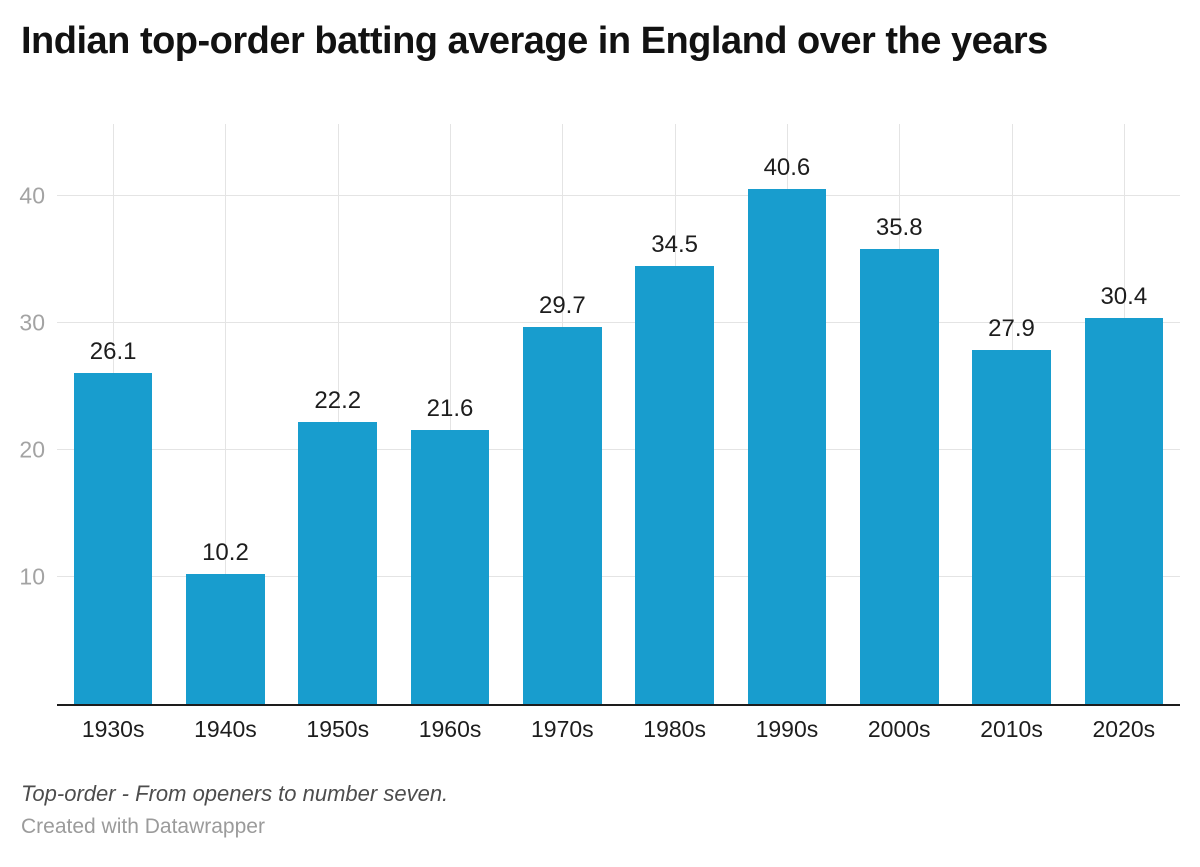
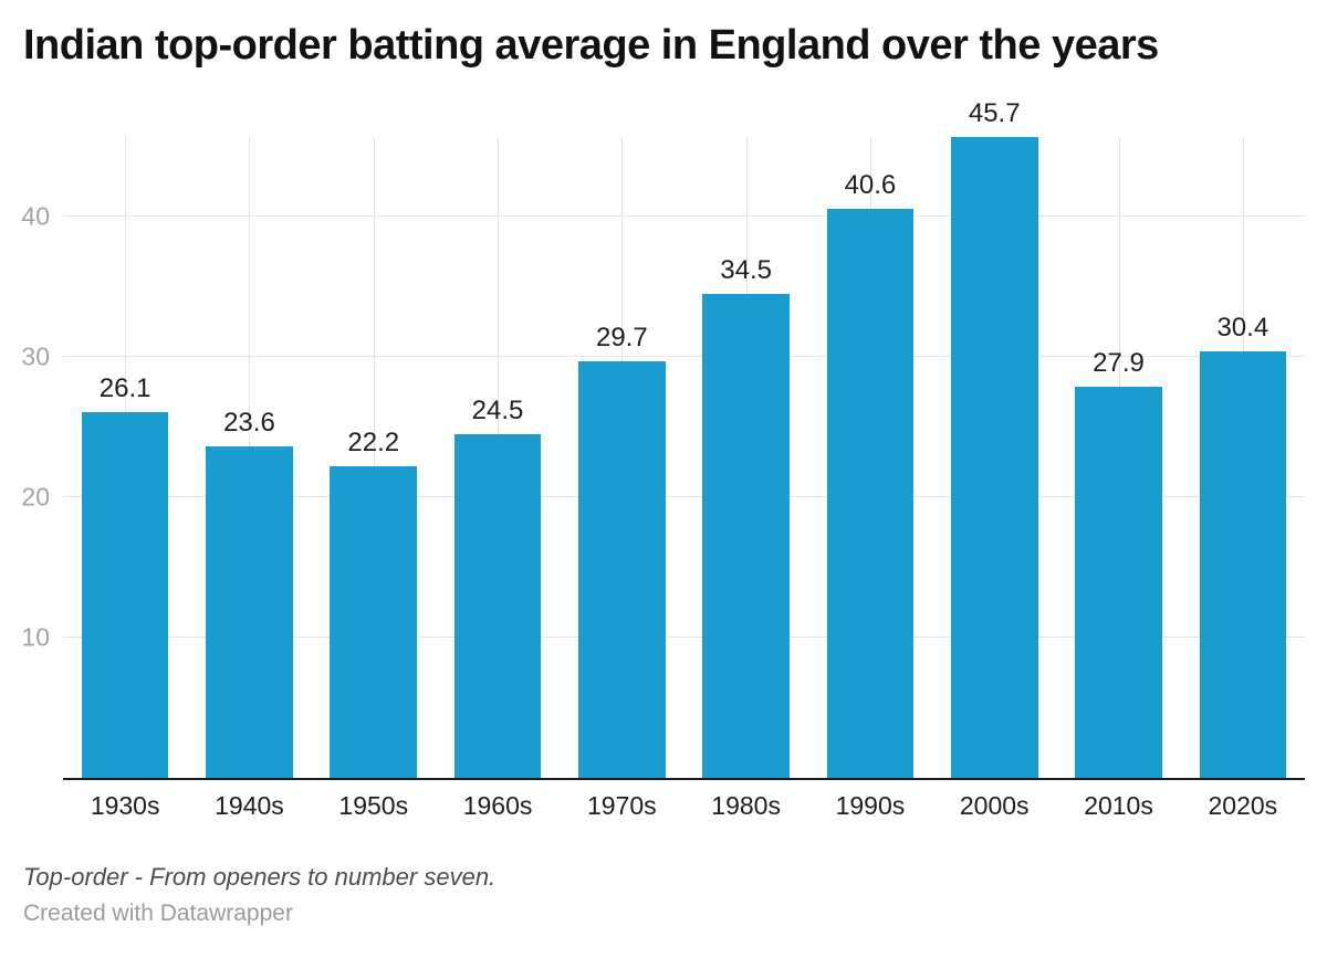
1940s: 10.2 -> 23.6
1960s: 21.6 -> 24.5
2000s: 35.8 -> 45.7
